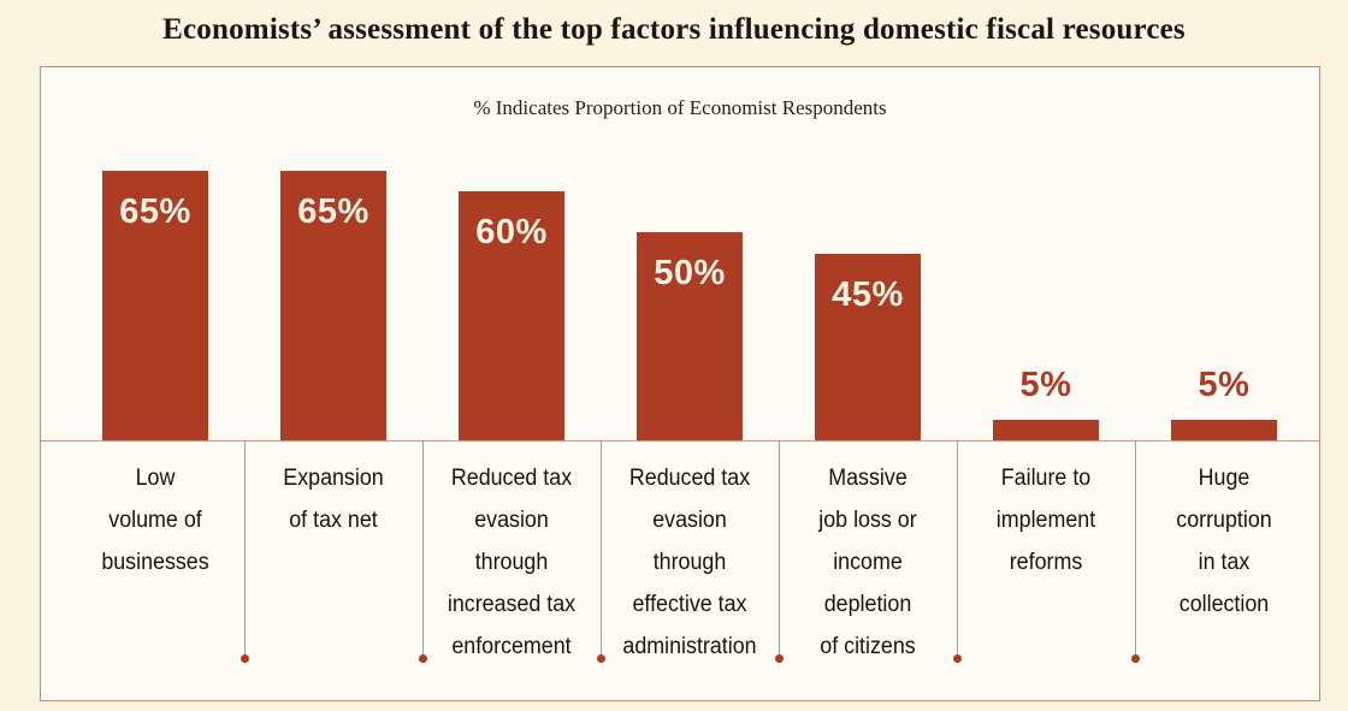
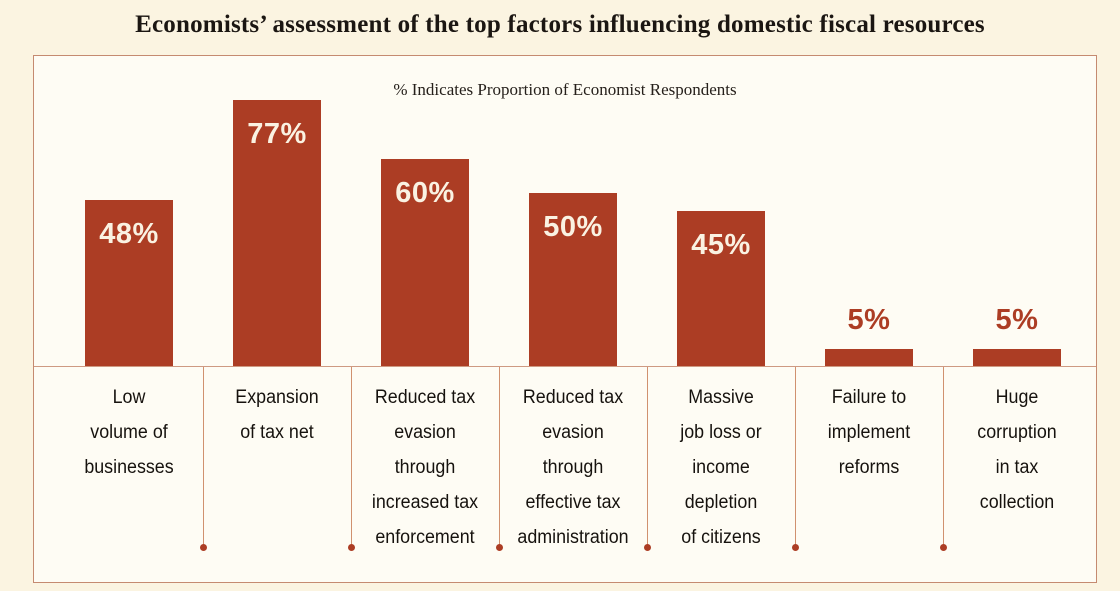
Low volume of businesses: 65% -> 48%
Expansion of tax net: 65% -> 77%
